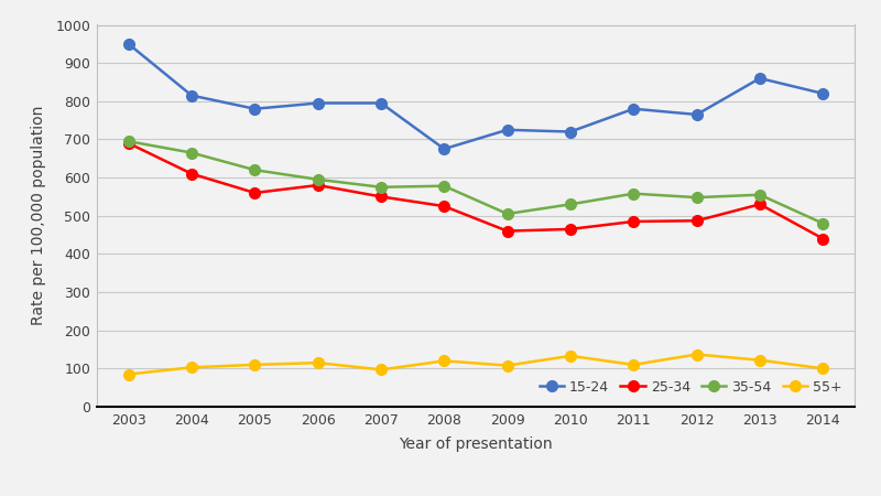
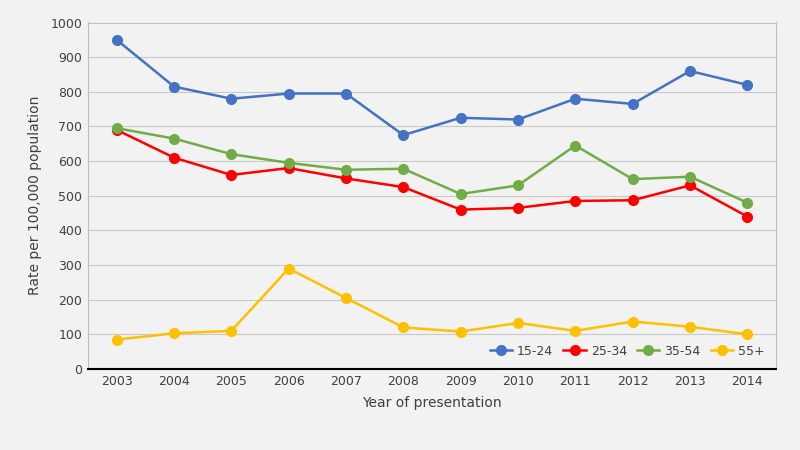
55+/2006: 115 -> 290
55+/2007: 97 -> 205
35-54/2011: 558 -> 645
